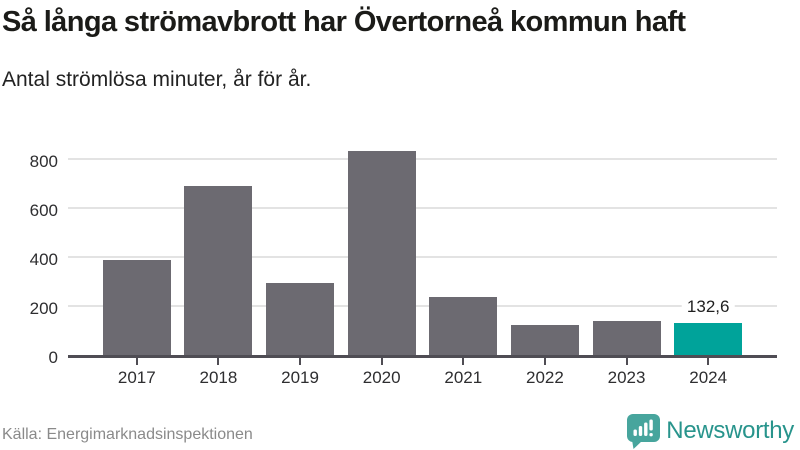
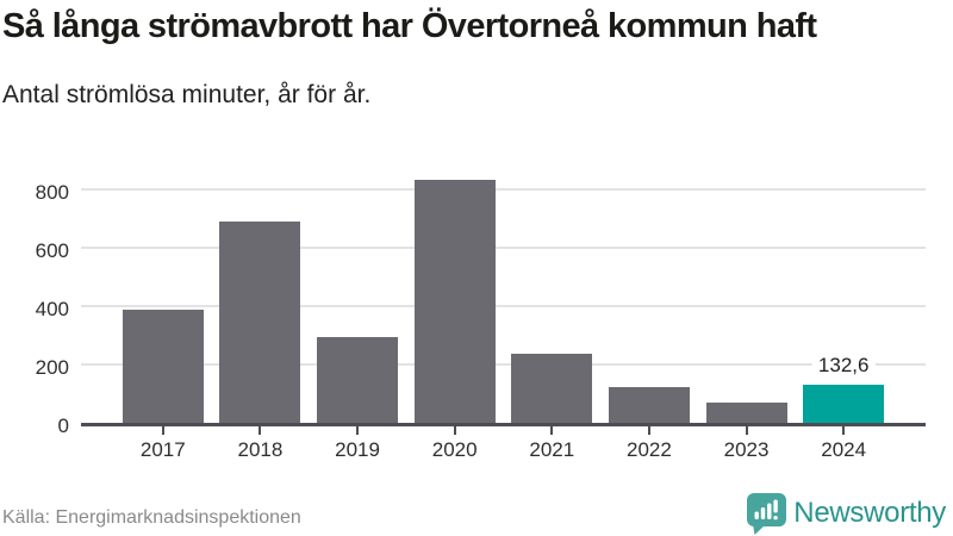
2023: 140 -> 70
